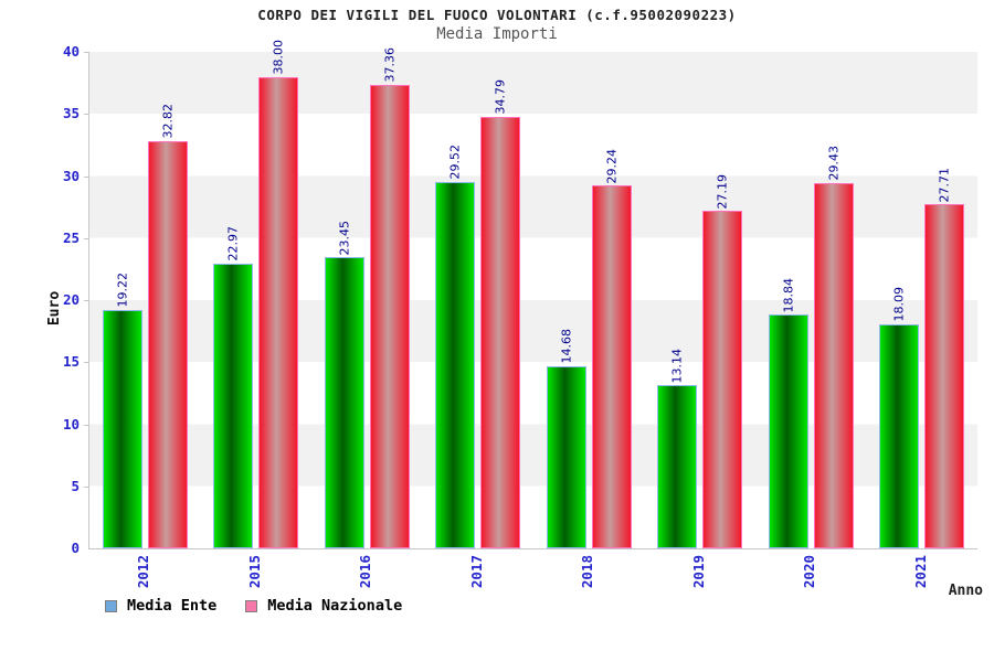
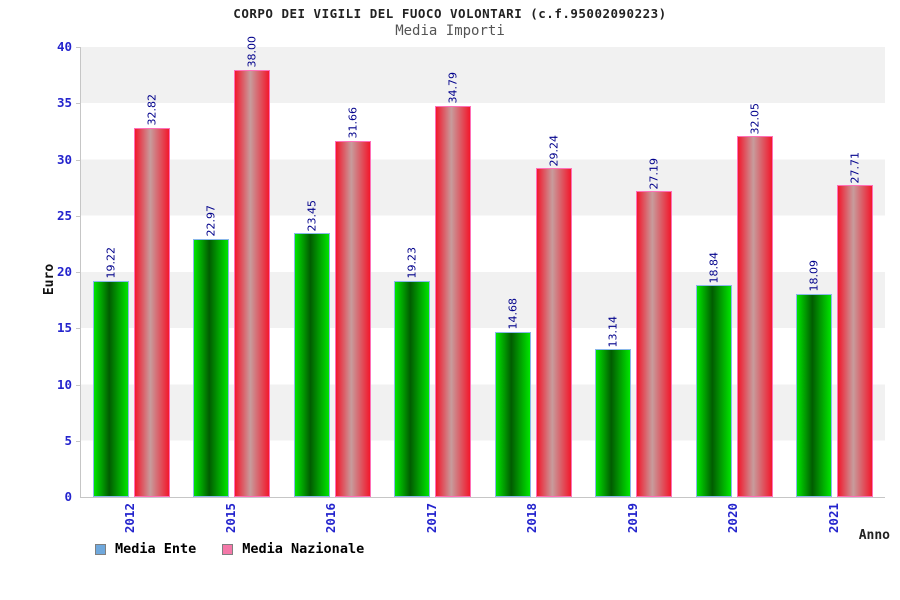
Media Nazionale/2016: 37.36 -> 31.66
Media Ente/2017: 29.52 -> 19.23
Media Nazionale/2020: 29.43 -> 32.05
